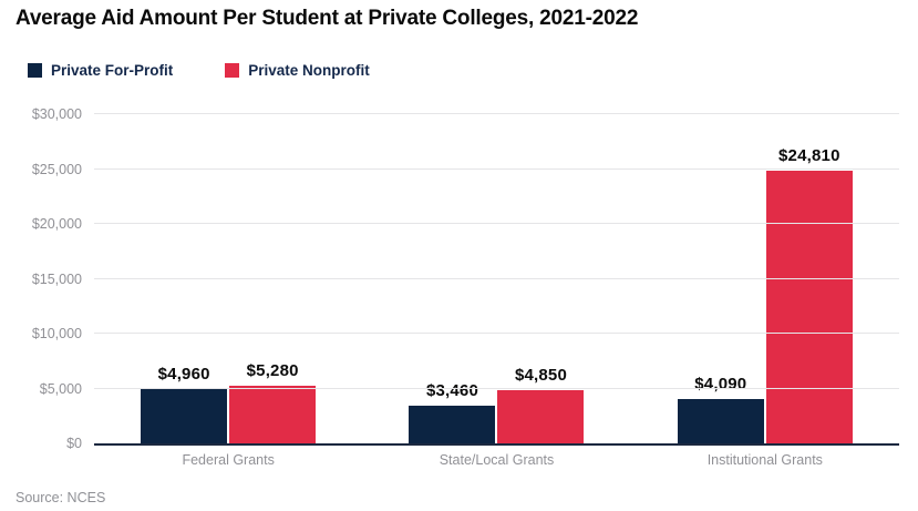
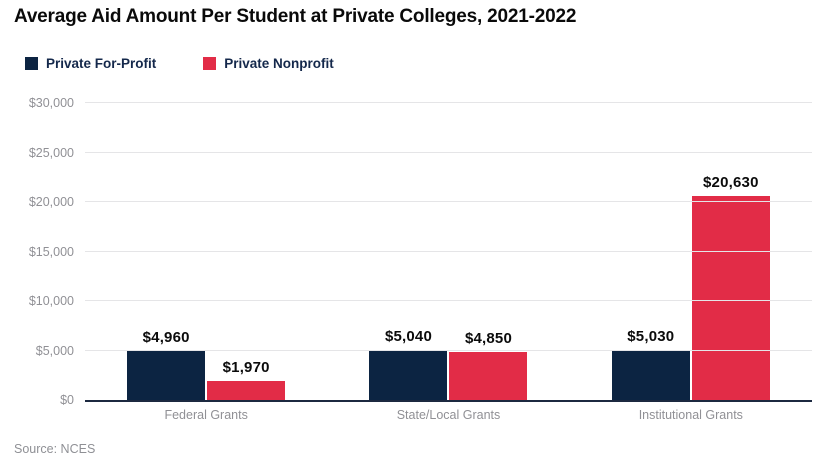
Private Nonprofit/Federal Grants: $5,280 -> $1,970
Private For-Profit/State/Local Grants: $3,460 -> $5,040
Private For-Profit/Institutional Grants: $4,090 -> $5,030
Private Nonprofit/Institutional Grants: $24,810 -> $20,630
